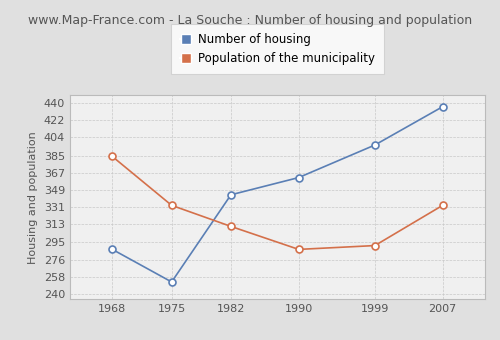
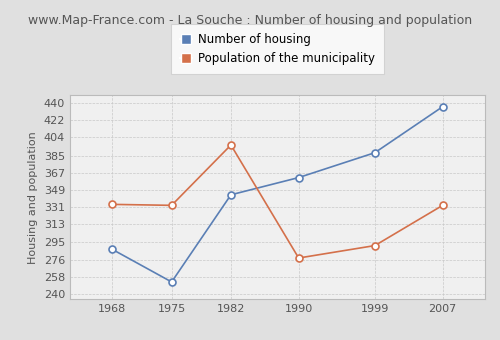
Population of the municipality/1968: 384 -> 334
Population of the municipality/1982: 311 -> 396
Population of the municipality/1990: 287 -> 278
Number of housing/1999: 396 -> 388
